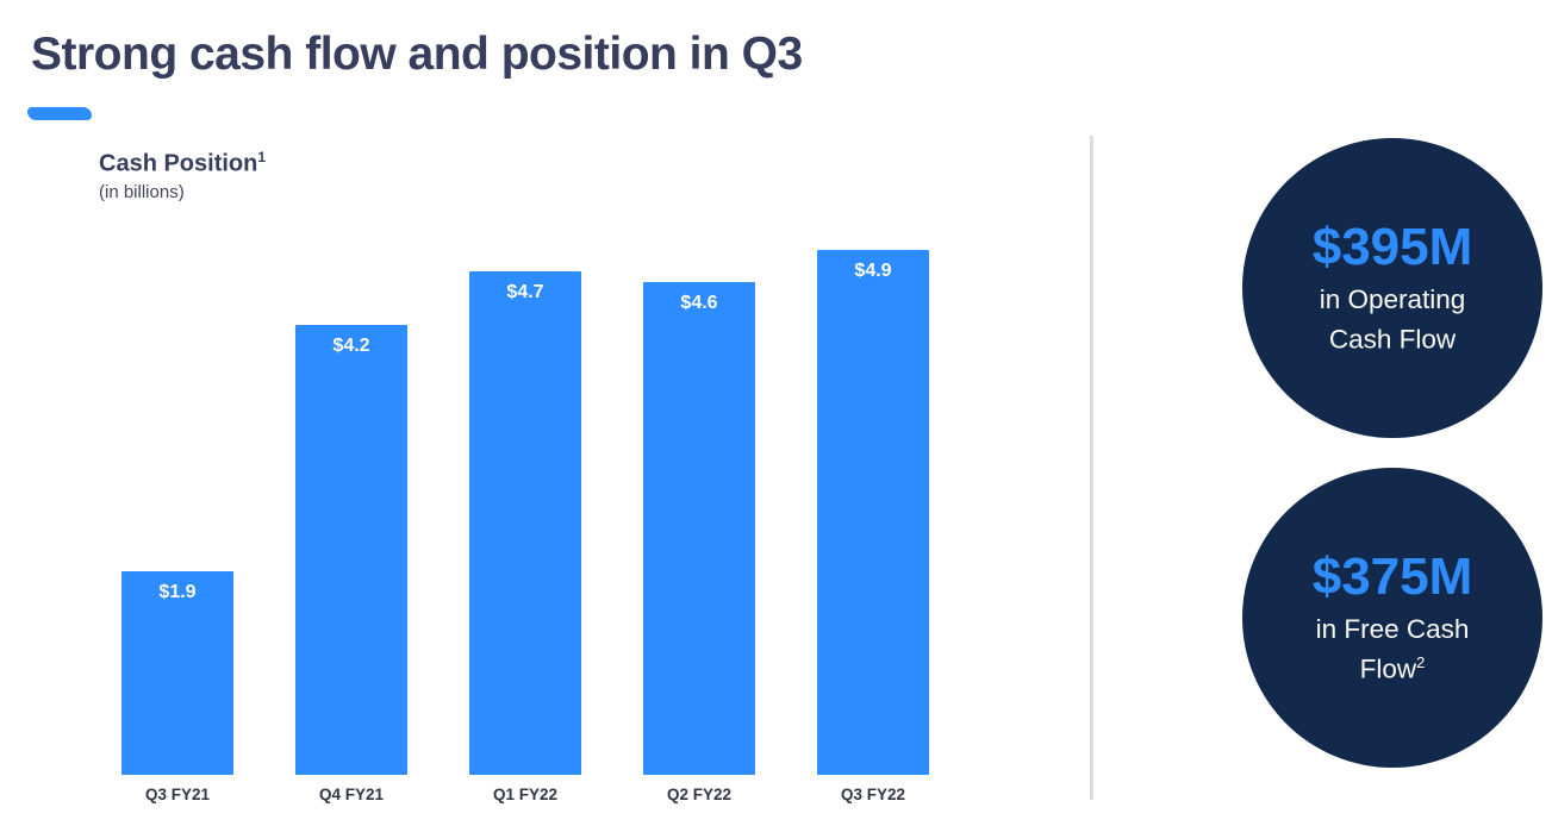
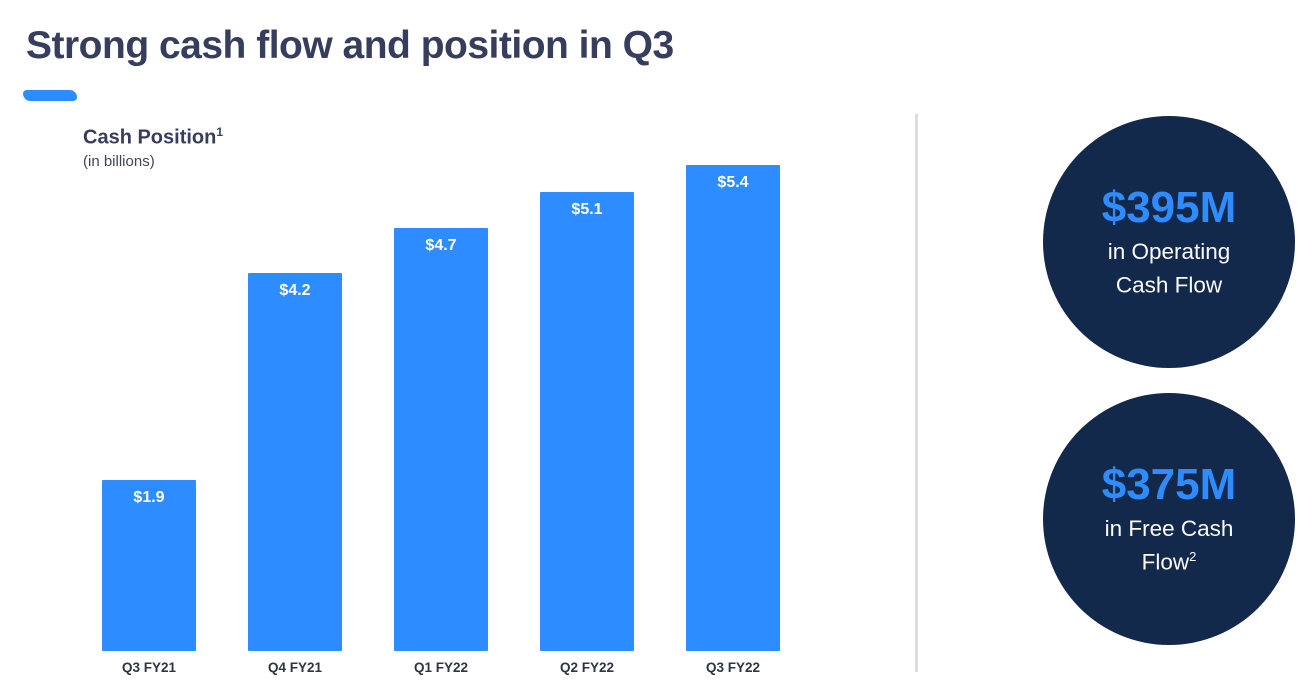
Q2 FY22: $4.6 -> $5.1
Q3 FY22: $4.9 -> $5.4
